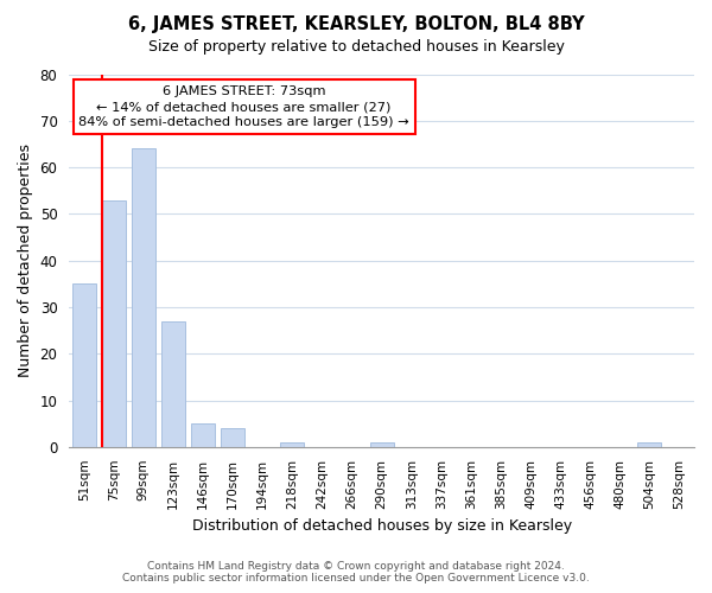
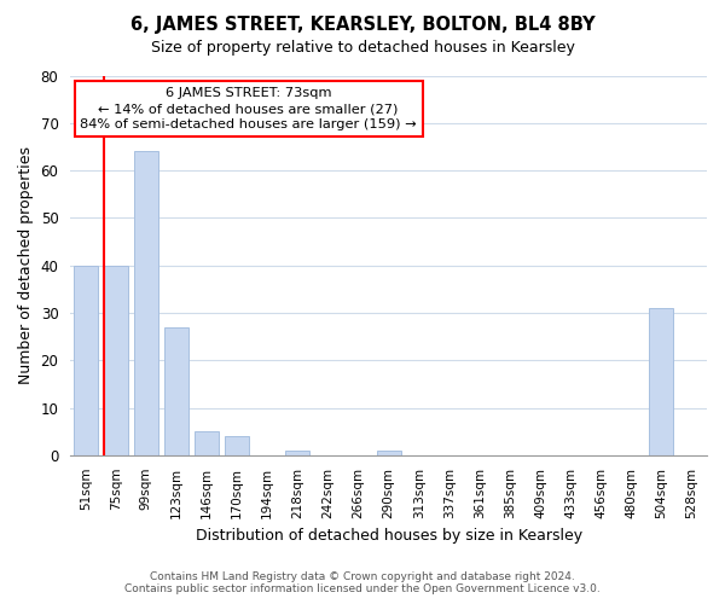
51sqm: 35 -> 40
75sqm: 53 -> 40
504sqm: 1 -> 31
